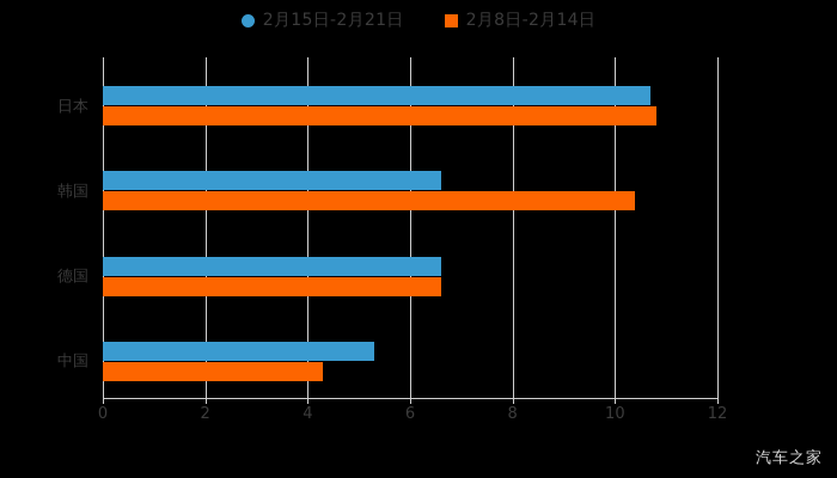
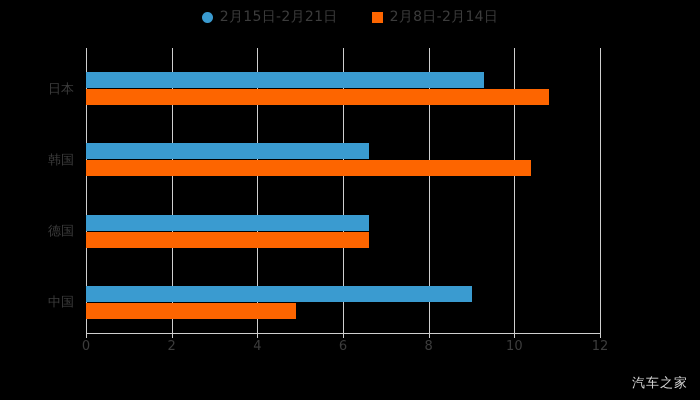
2月15日-2月21日/日本: 10.7 -> 9.3
2月15日-2月21日/中国: 5.3 -> 9.0
2月8日-2月14日/中国: 4.3 -> 4.9
